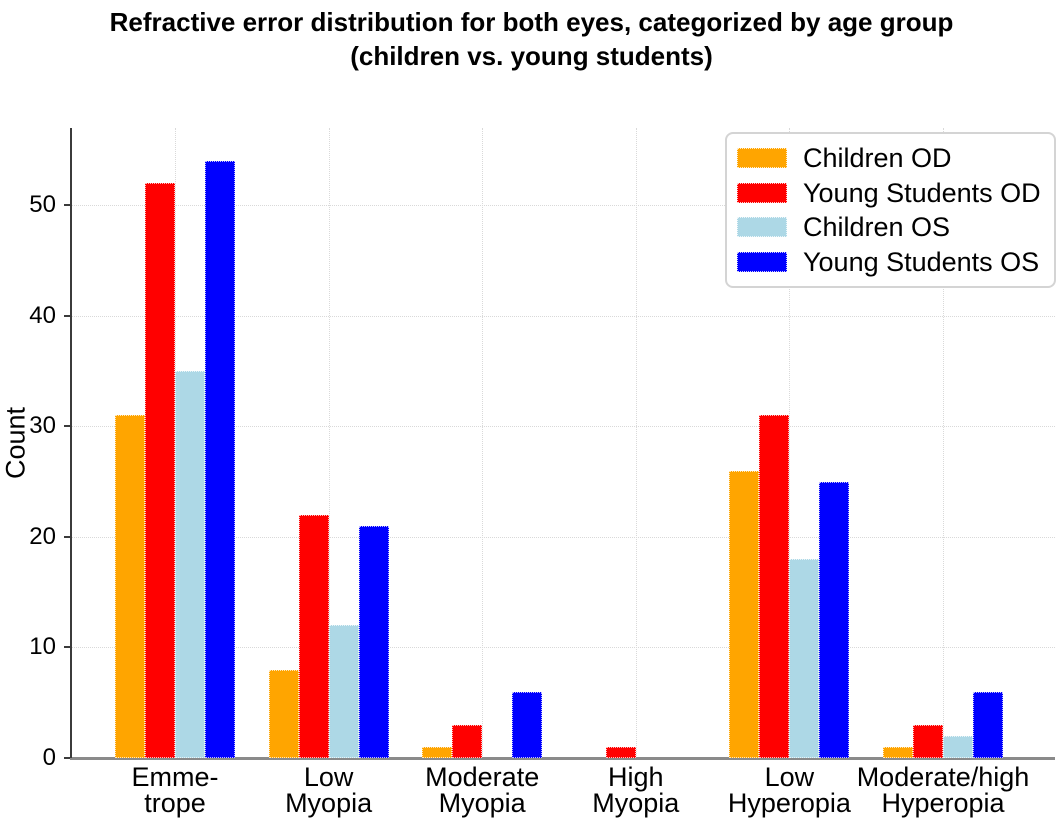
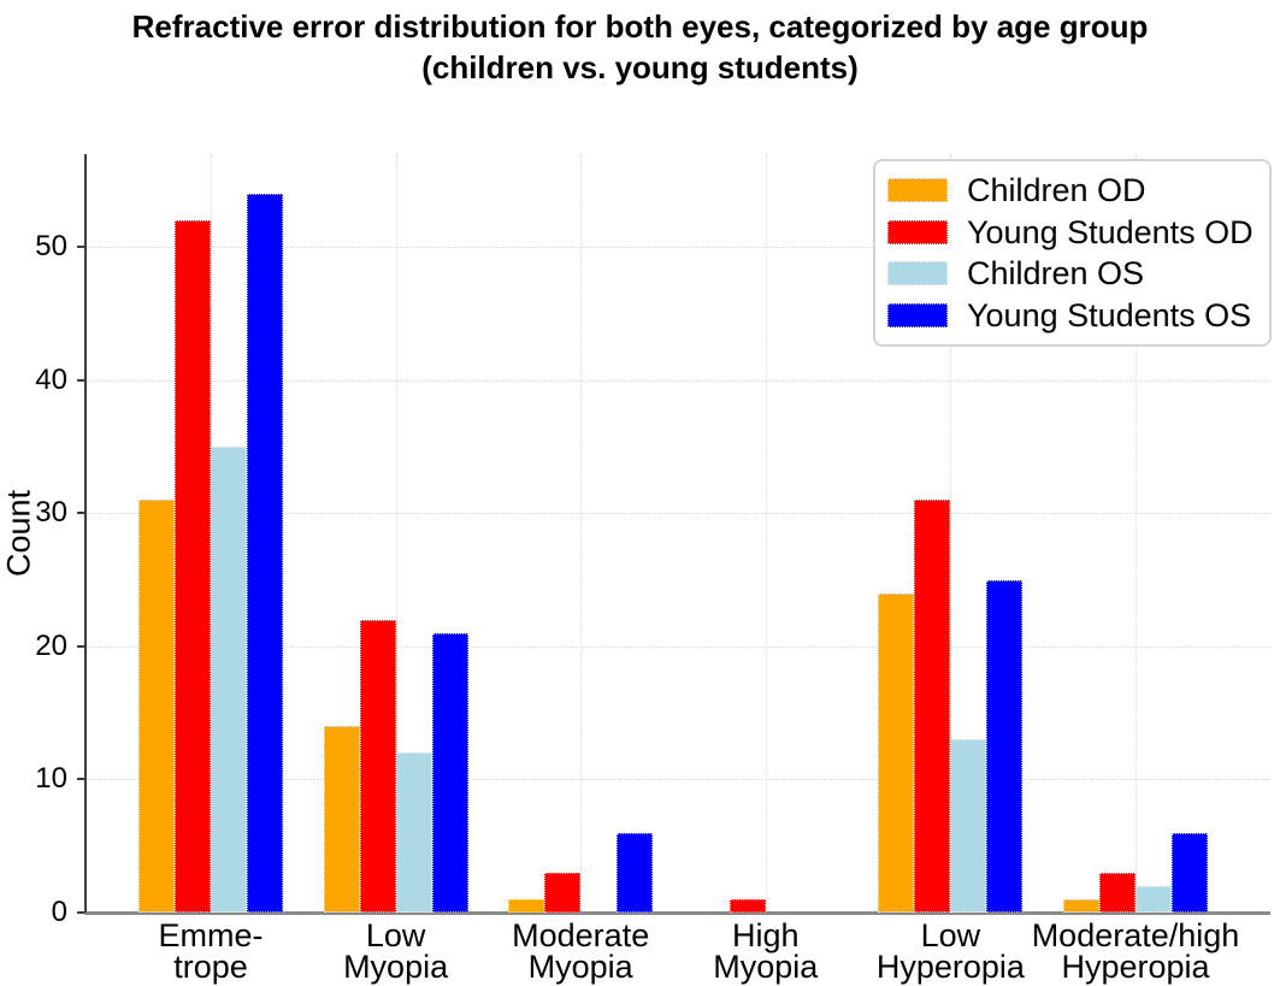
Children OD/Low Myopia: 8 -> 14
Children OD/Low Hyperopia: 26 -> 24
Children OS/Low Hyperopia: 18 -> 13
